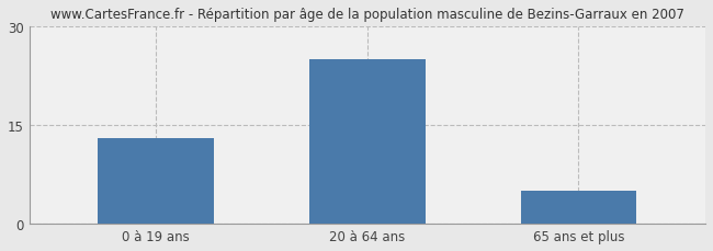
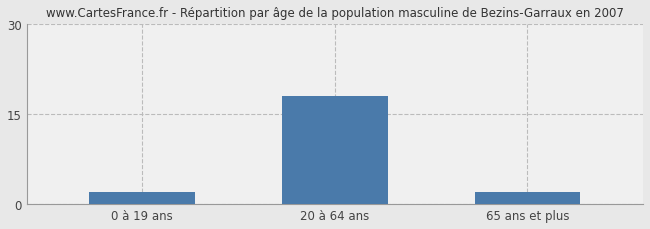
0 à 19 ans: 13 -> 2
20 à 64 ans: 25 -> 18
65 ans et plus: 5 -> 2
